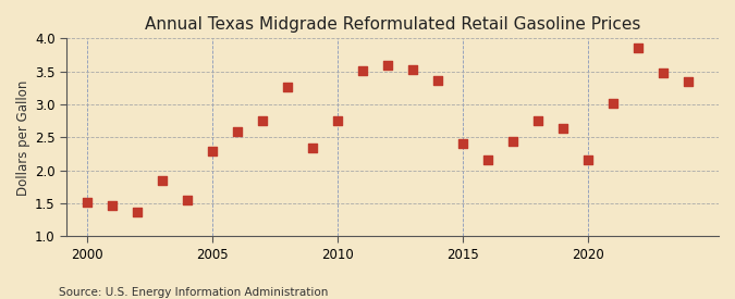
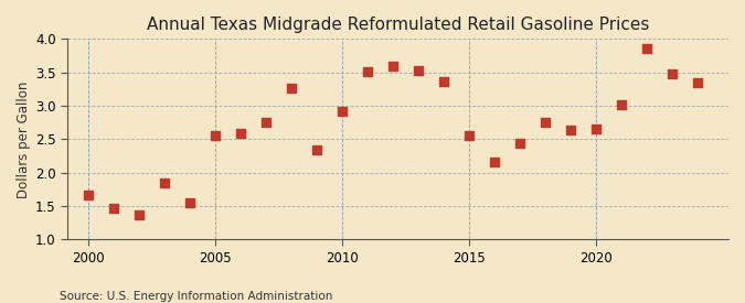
2000: 1.52 -> 1.66
2005: 2.29 -> 2.56
2010: 2.76 -> 2.92
2015: 2.40 -> 2.56
2020: 2.16 -> 2.66
